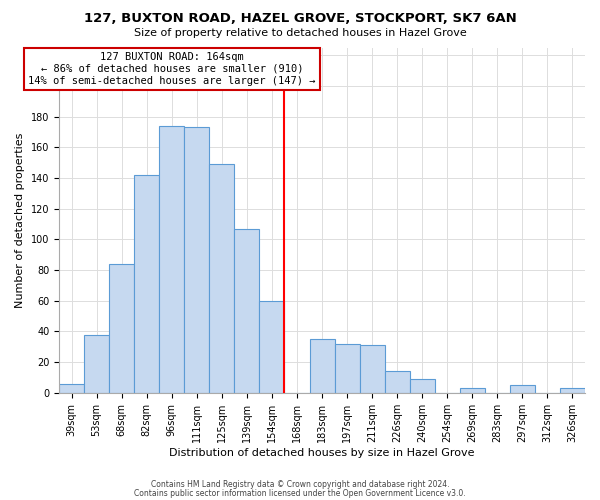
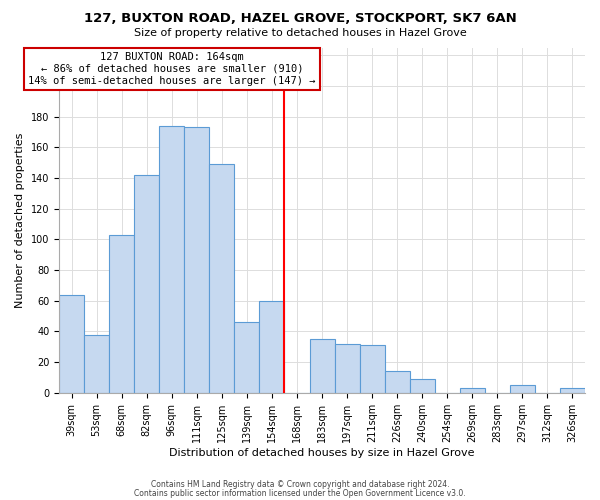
39sqm: 6 -> 64
68sqm: 84 -> 103
139sqm: 107 -> 46
